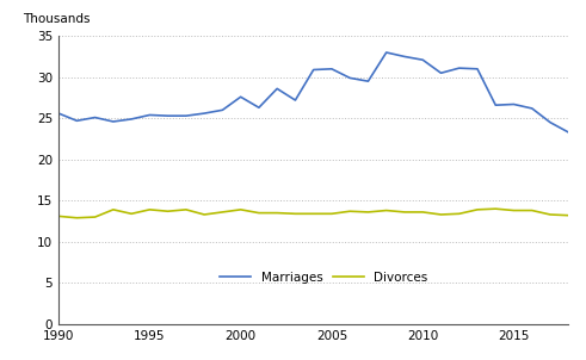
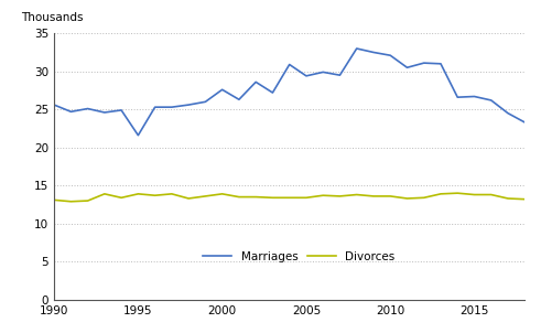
Marriages/1995: 25.4 -> 21.6
Marriages/2005: 31.0 -> 29.4
